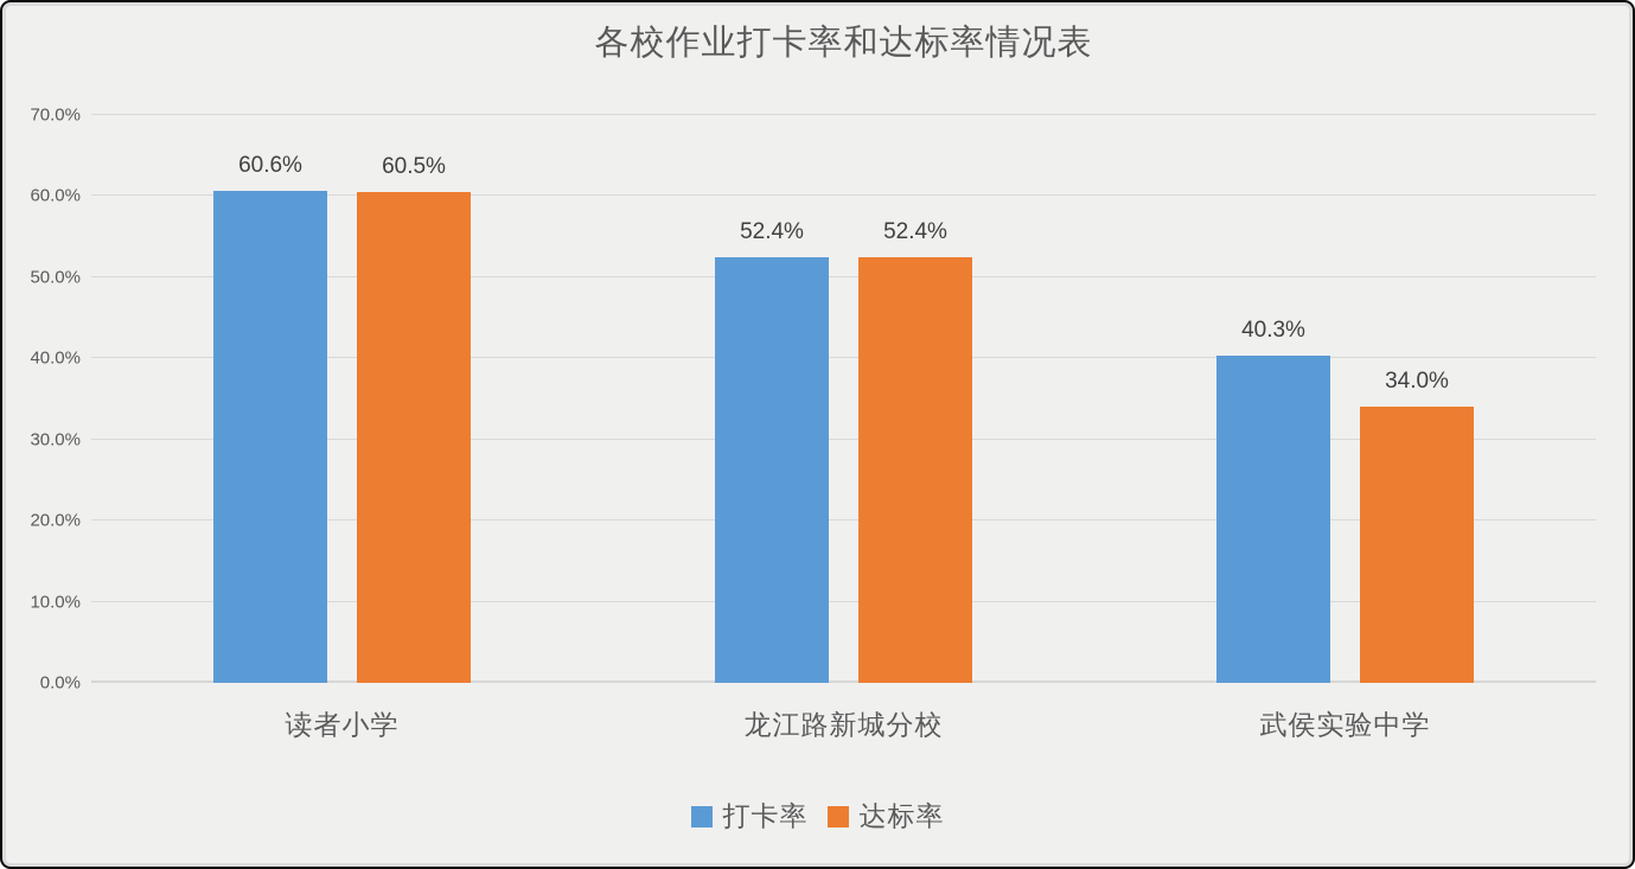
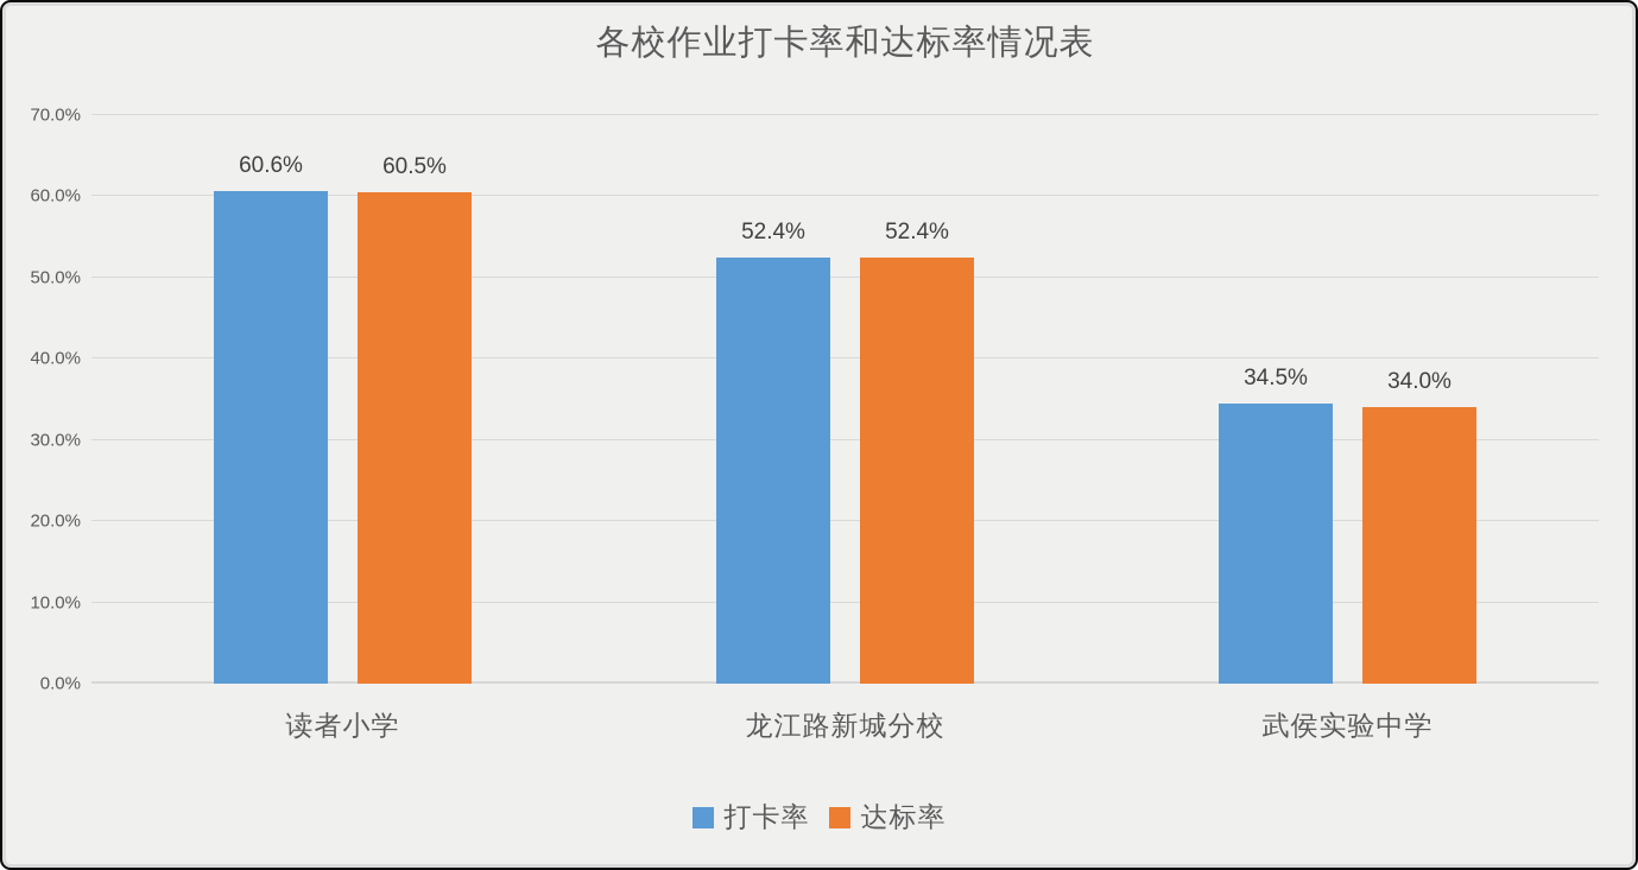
打卡率/武侯实验中学: 40.3% -> 34.5%
